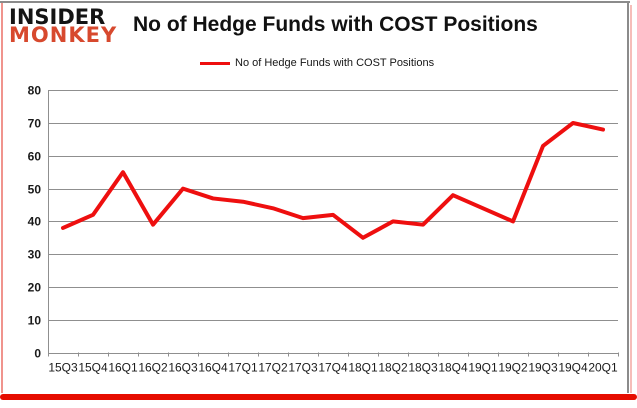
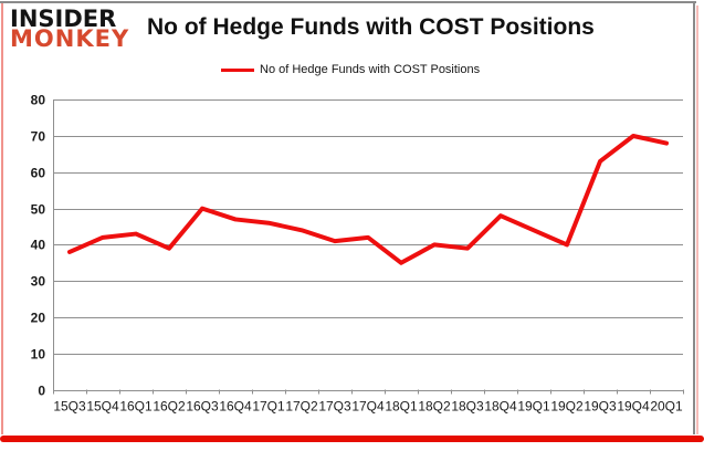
16Q1: 55 -> 43
